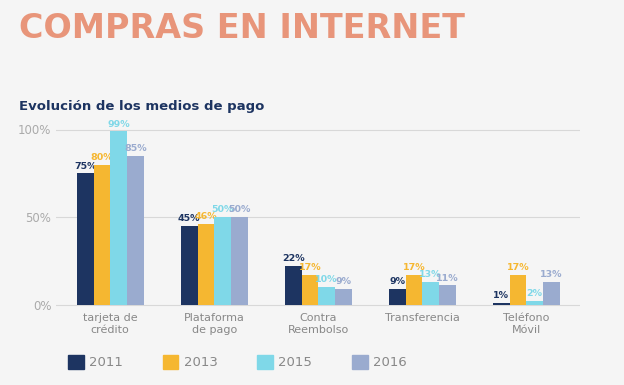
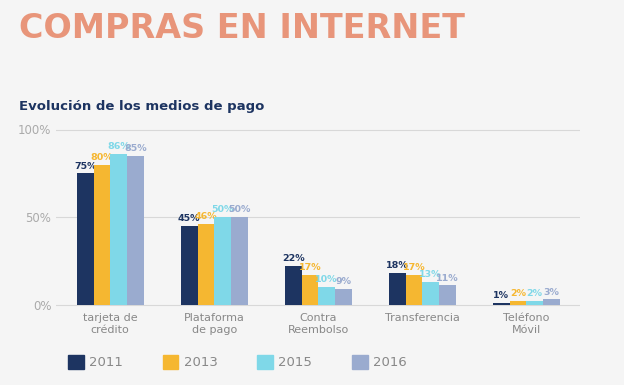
2015/tarjeta de crédito: 99% -> 86%
2011/Transferencia: 9% -> 18%
2013/Teléfono Móvil: 17% -> 2%
2016/Teléfono Móvil: 13% -> 3%
